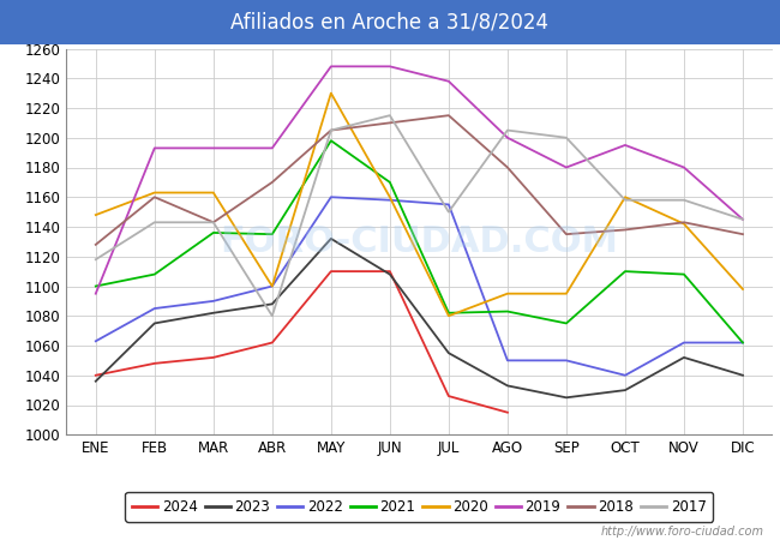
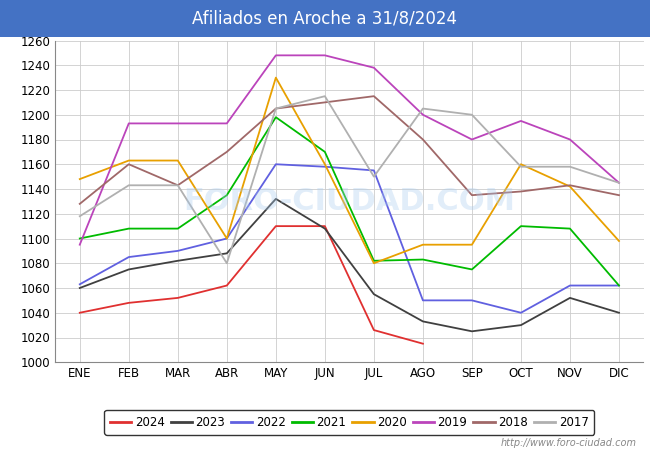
2023/ENE: 1036 -> 1060
2021/MAR: 1136 -> 1108
